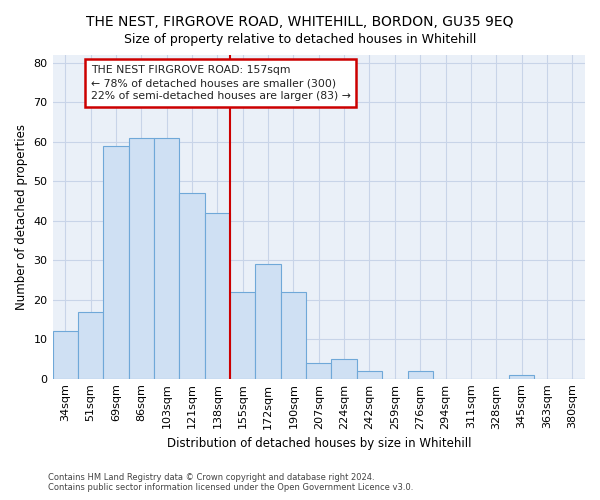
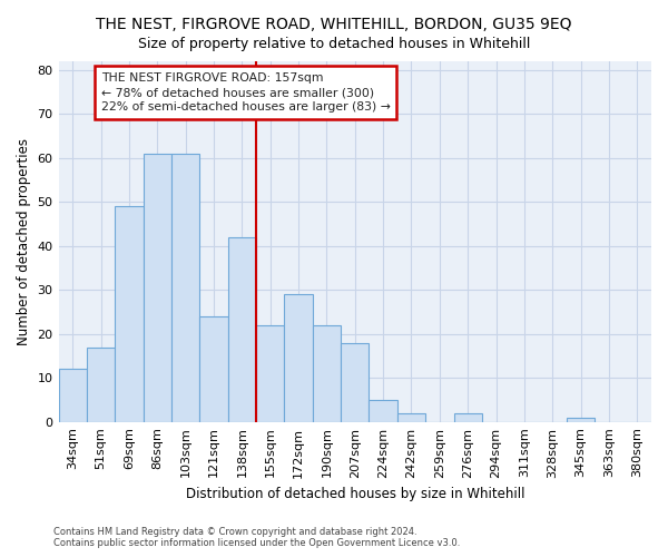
69sqm: 59 -> 49
121sqm: 47 -> 24
207sqm: 4 -> 18
